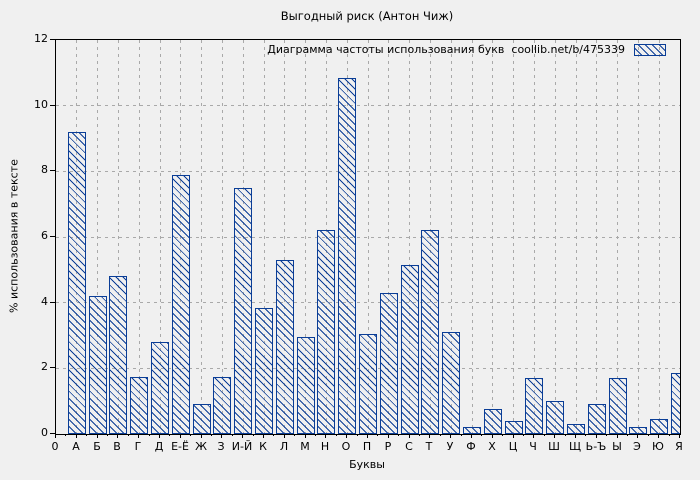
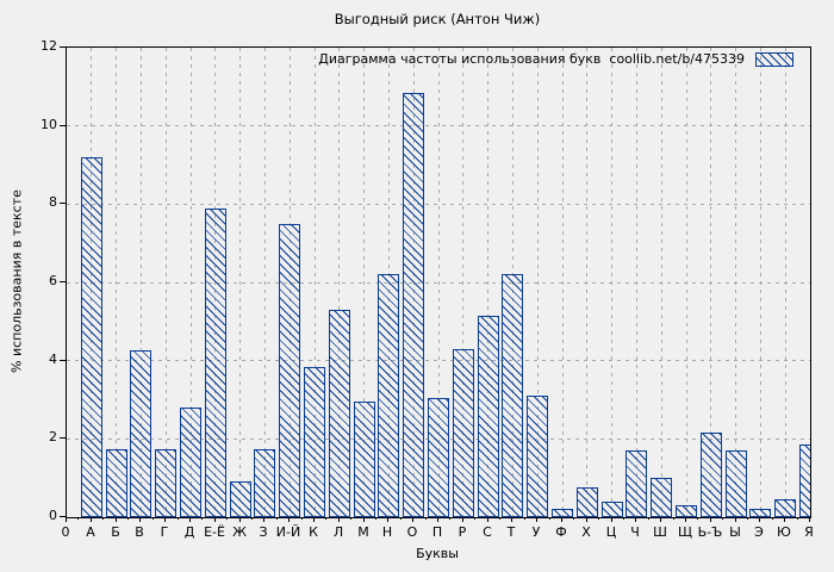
Б: 4.2 -> 1.8
В: 4.8 -> 4.2
Ь-Ъ: 0.9 -> 2.1
